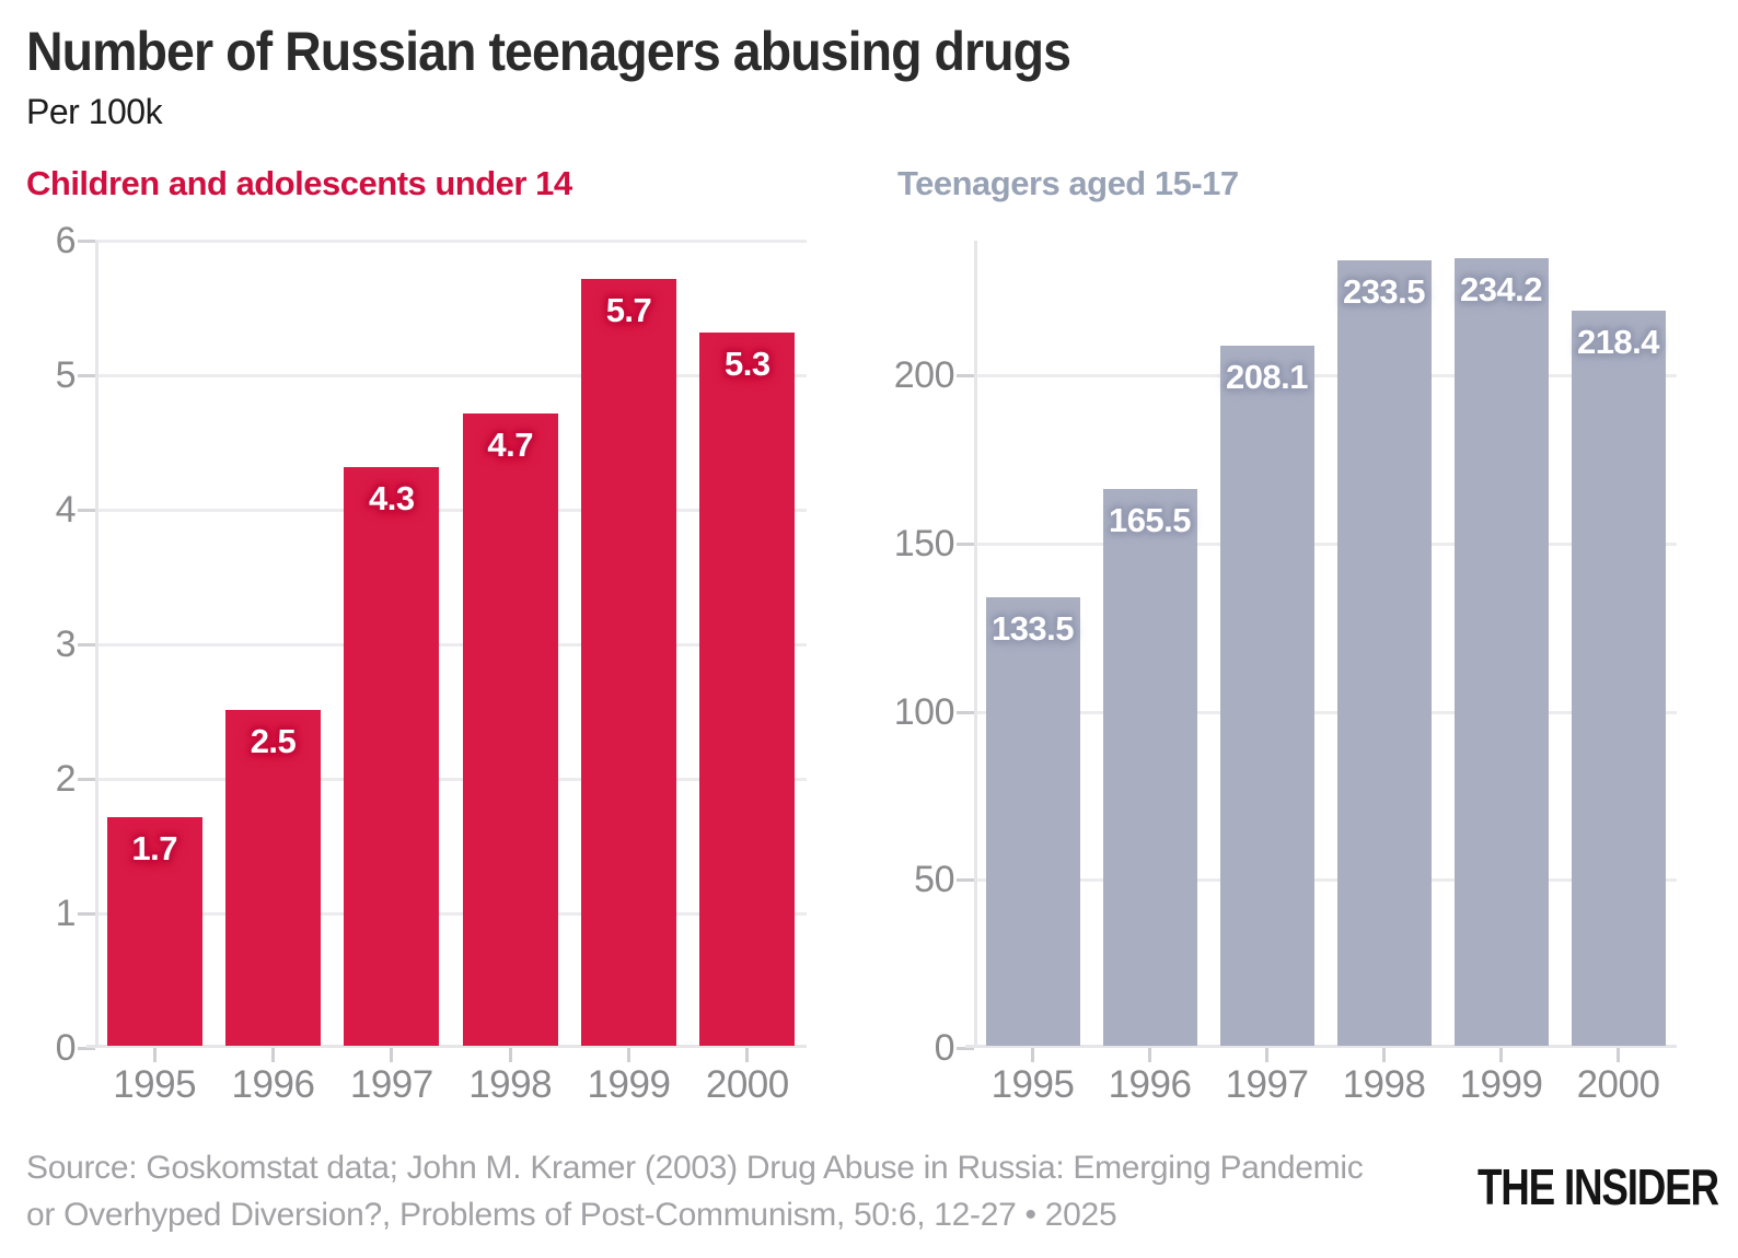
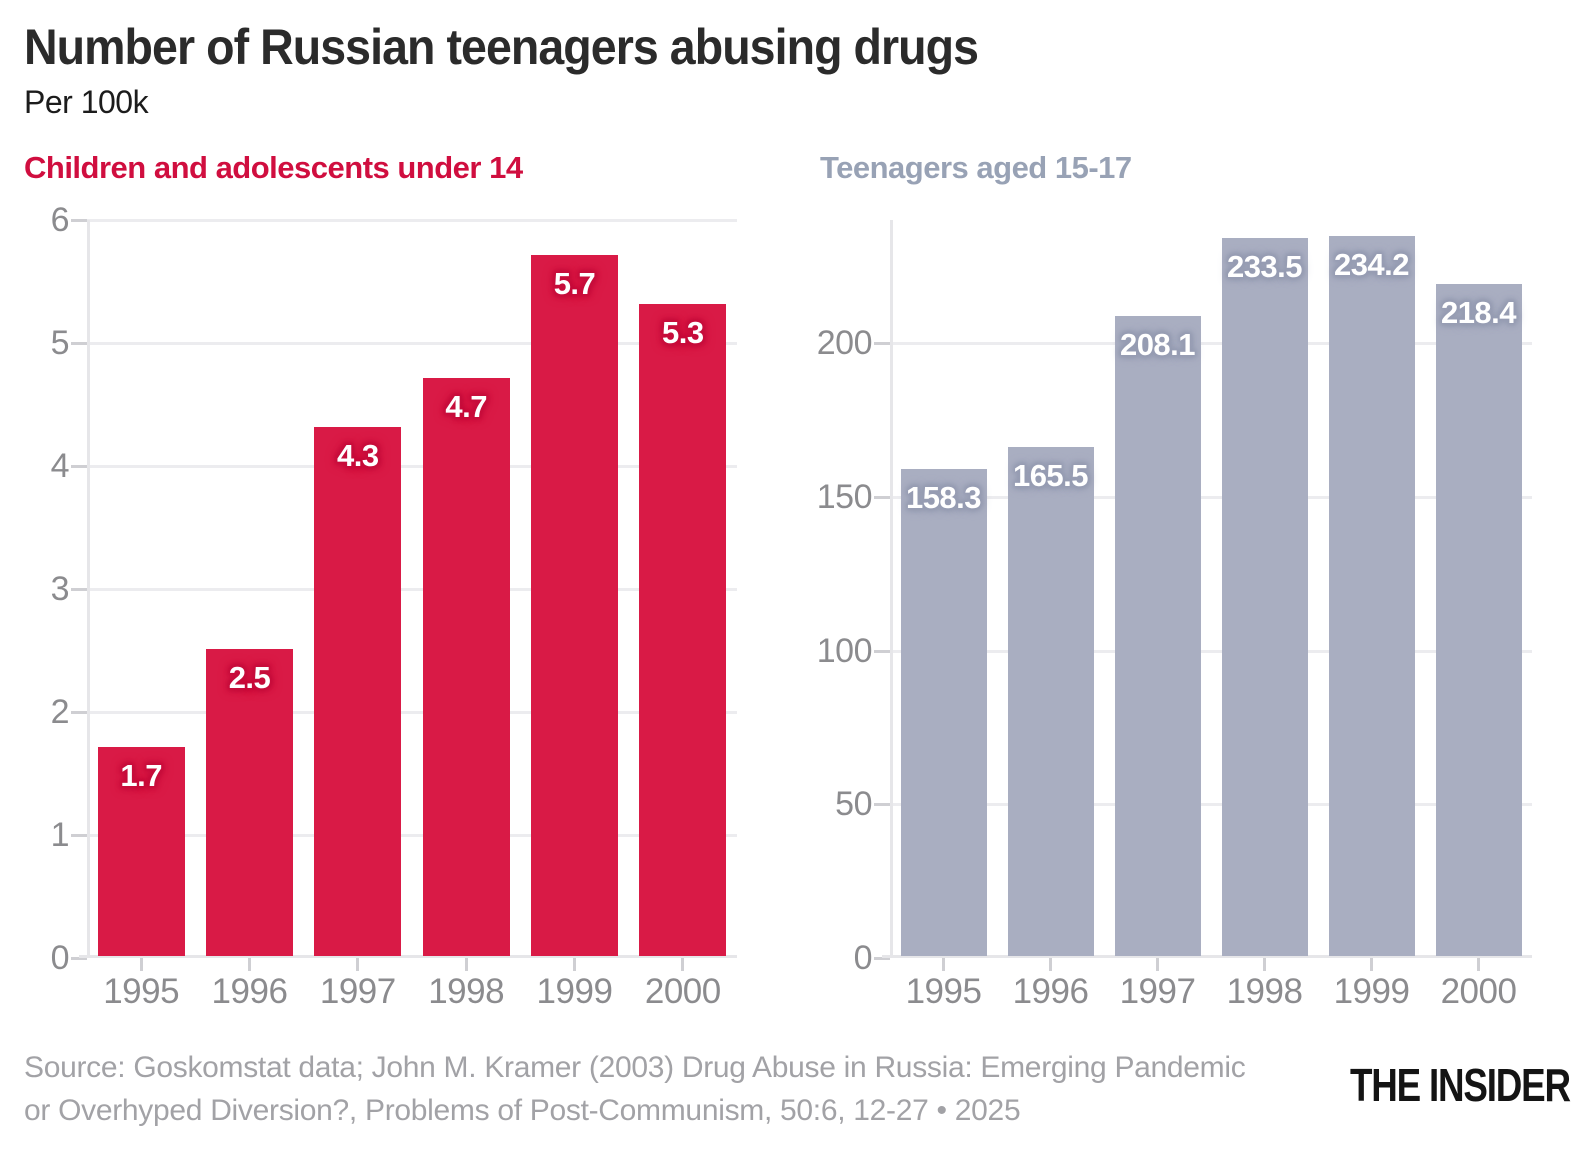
Teenagers aged 15-17/1995: 133.5 -> 158.3
